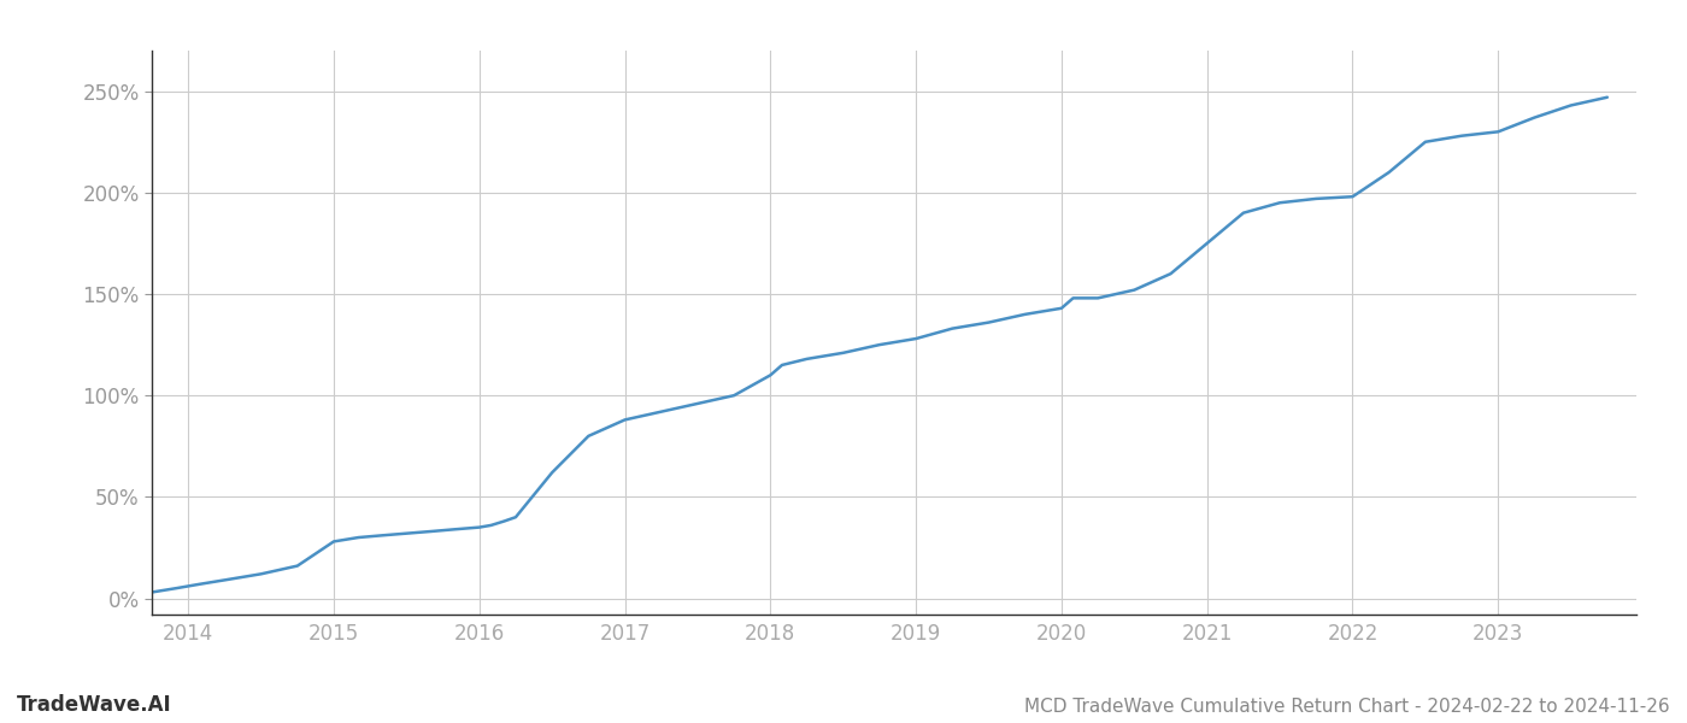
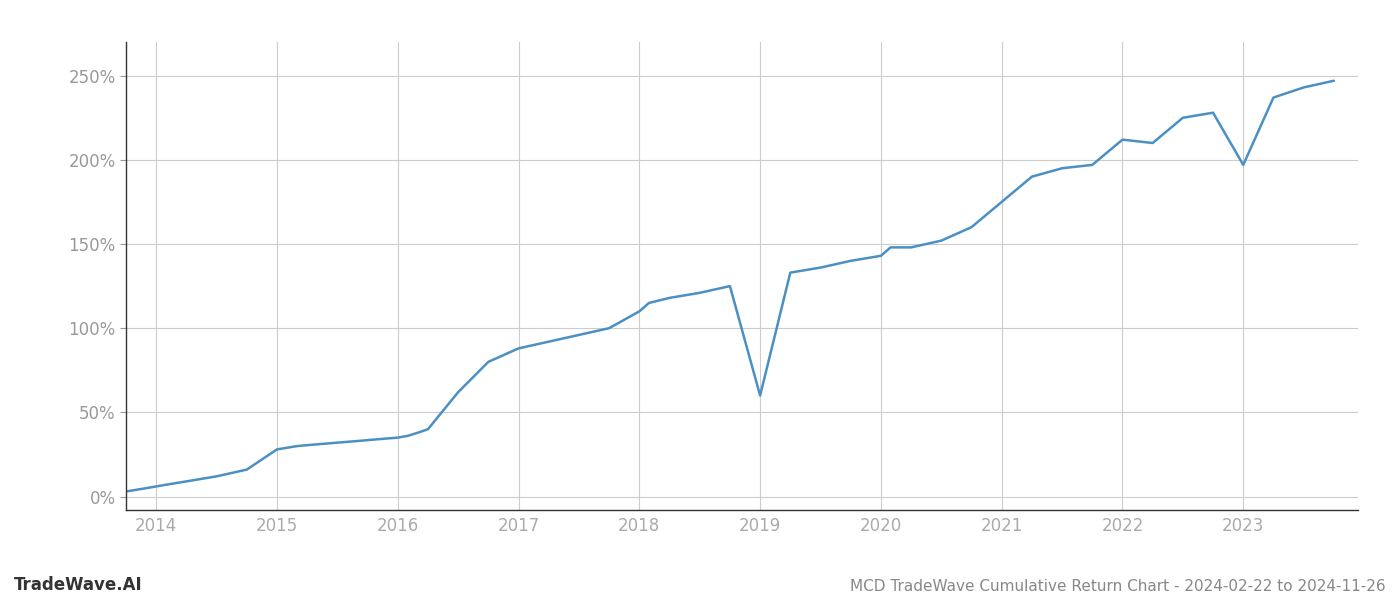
2019: 128% -> 60%
2022: 198% -> 212%
2023: 230% -> 197%
